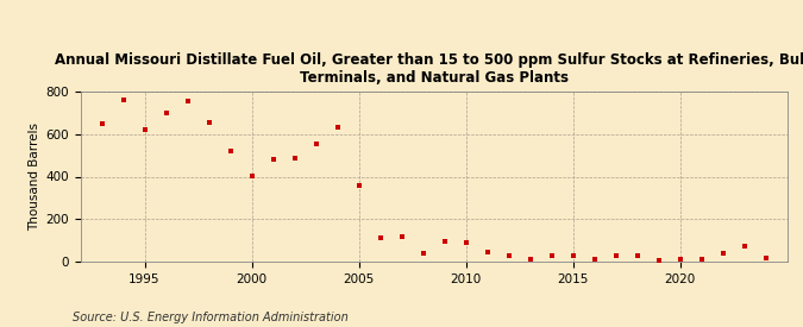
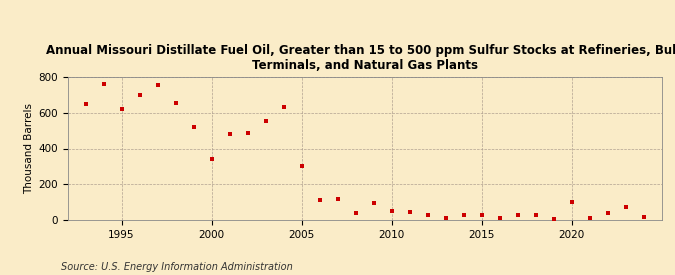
2000: 400 -> 340
2005: 360 -> 300
2010: 90 -> 50
2020: 10 -> 100
